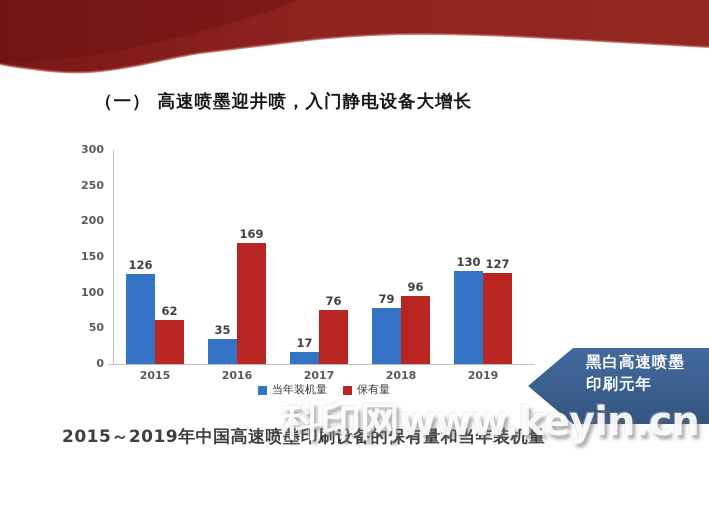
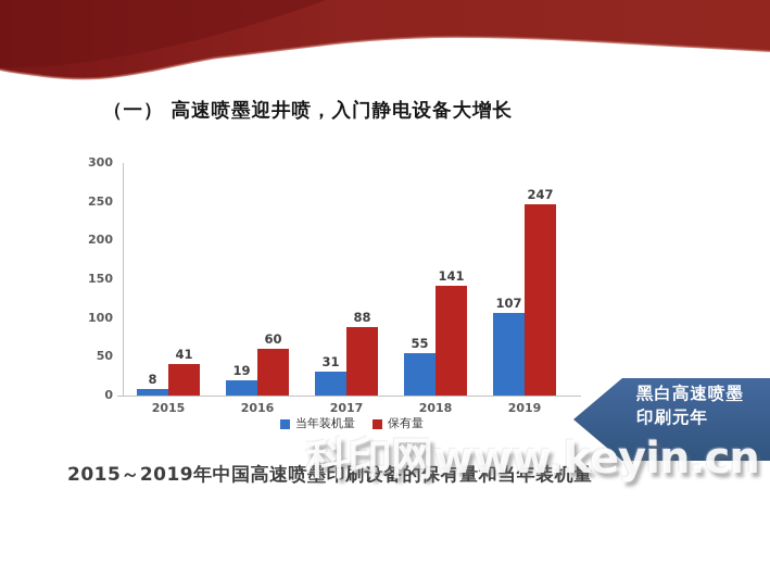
当年装机量/2015: 126 -> 8
保有量/2015: 62 -> 41
当年装机量/2016: 35 -> 19
保有量/2016: 169 -> 60
当年装机量/2017: 17 -> 31
保有量/2017: 76 -> 88
当年装机量/2018: 79 -> 55
保有量/2018: 96 -> 141
当年装机量/2019: 130 -> 107
保有量/2019: 127 -> 247
